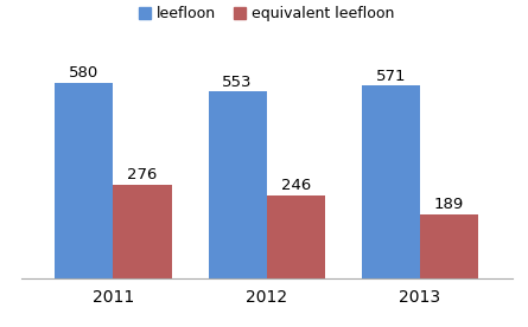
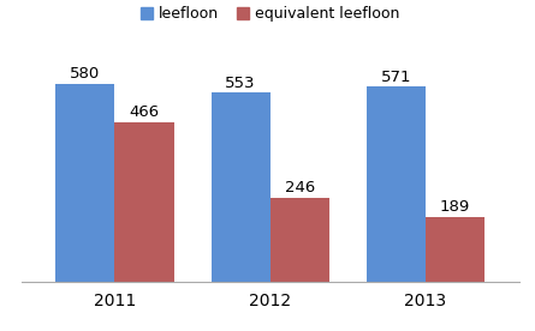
equivalent leefloon/2011: 276 -> 466
